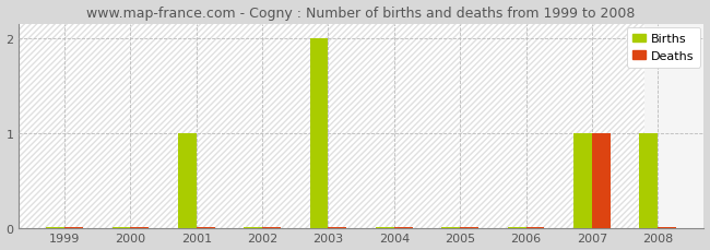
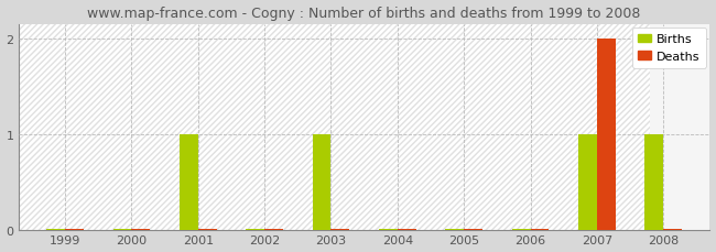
Births/2003: 2 -> 1
Deaths/2007: 1 -> 2
